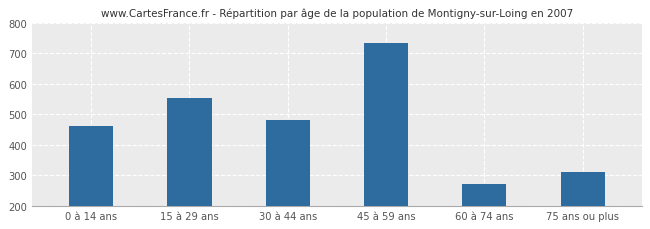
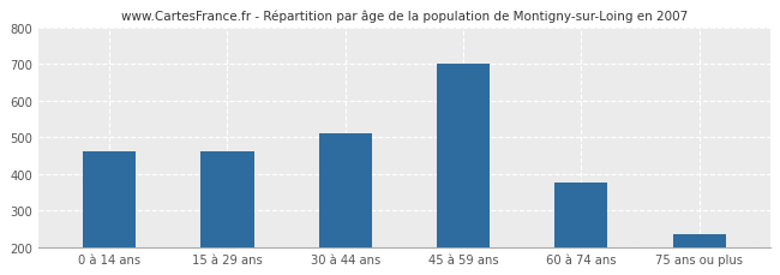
15 à 29 ans: 555 -> 460
30 à 44 ans: 480 -> 511
45 à 59 ans: 735 -> 702
60 à 74 ans: 270 -> 376
75 ans ou plus: 310 -> 237
